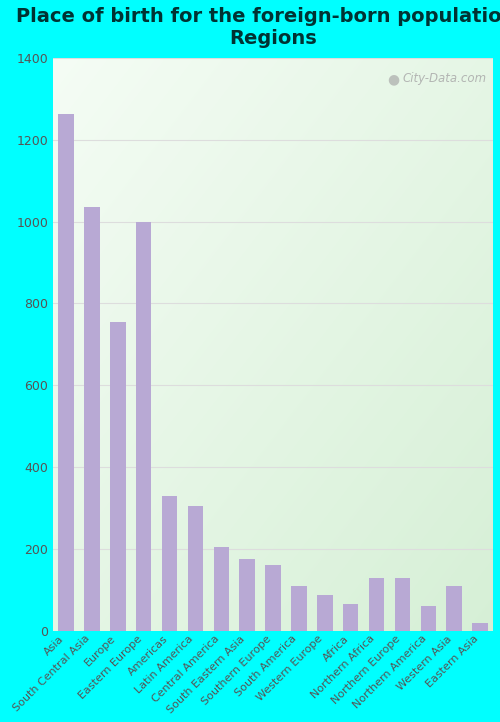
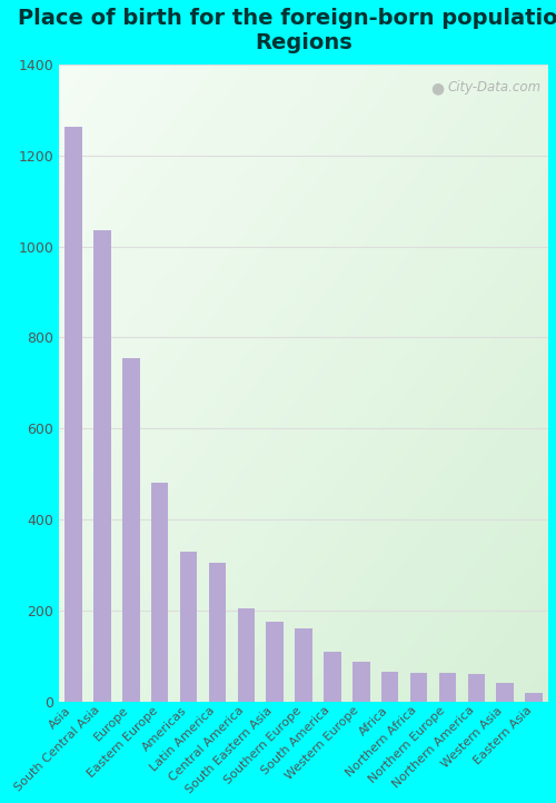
Eastern Europe: 1000 -> 480
Northern Africa: 130 -> 63
Northern Europe: 130 -> 62
Western Asia: 110 -> 40
